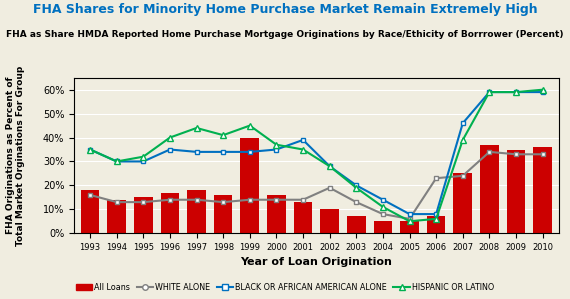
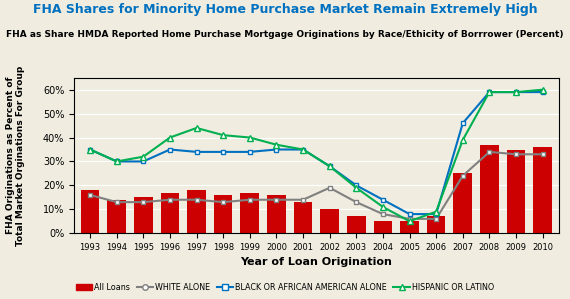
All Loans/1999: 40% -> 17%
HISPANIC OR LATINO/1999: 45% -> 40%
BLACK OR AFRICAN AMERICAN ALONE/2001: 39% -> 35%
WHITE ALONE/2006: 23% -> 6%
HISPANIC OR LATINO/2006: 6% -> 9%
